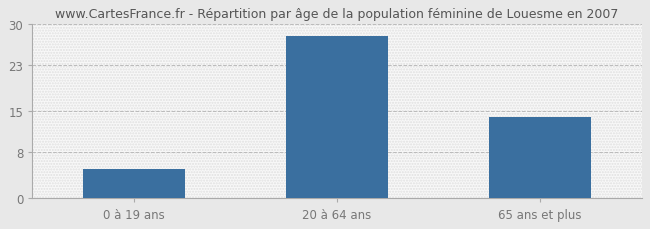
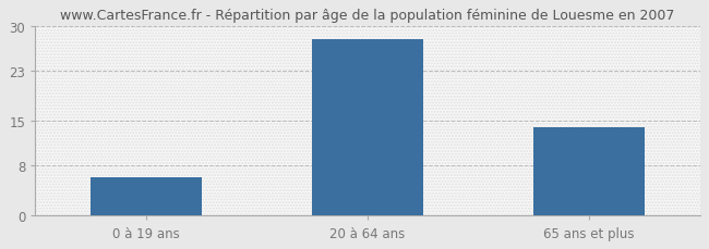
0 à 19 ans: 5 -> 6
